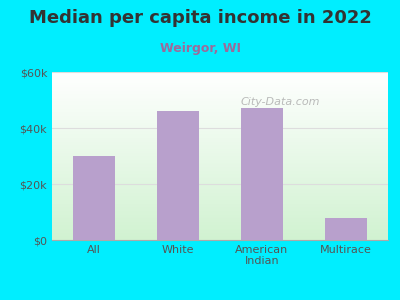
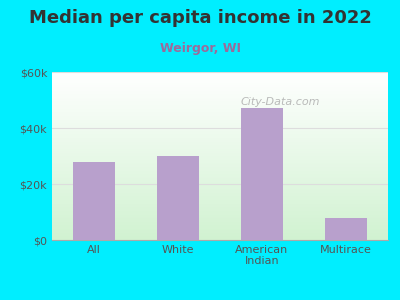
All: $30k -> $28k
White: $46k -> $30k
